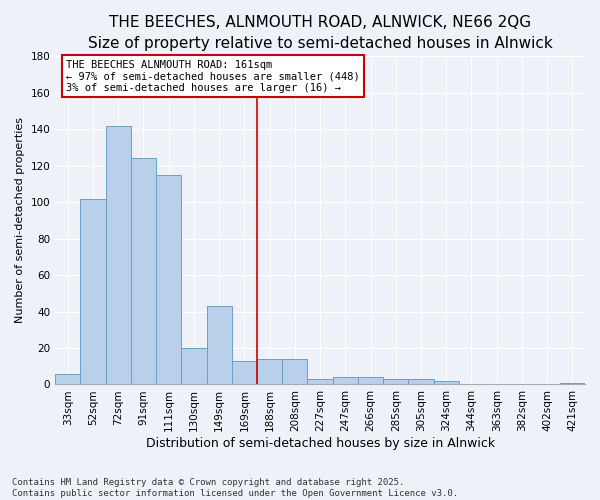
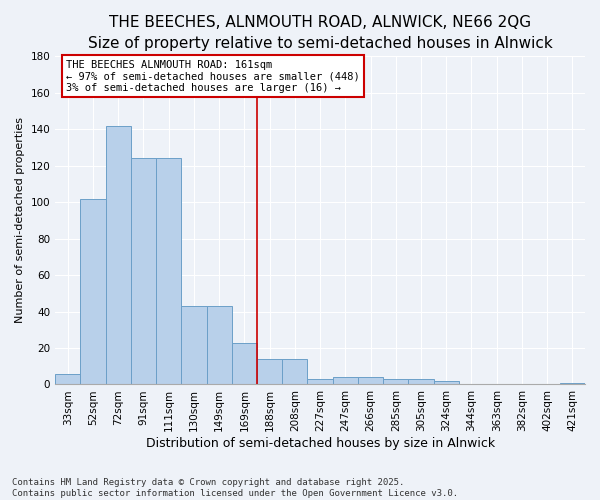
111sqm: 115 -> 124
130sqm: 20 -> 43
169sqm: 13 -> 23
